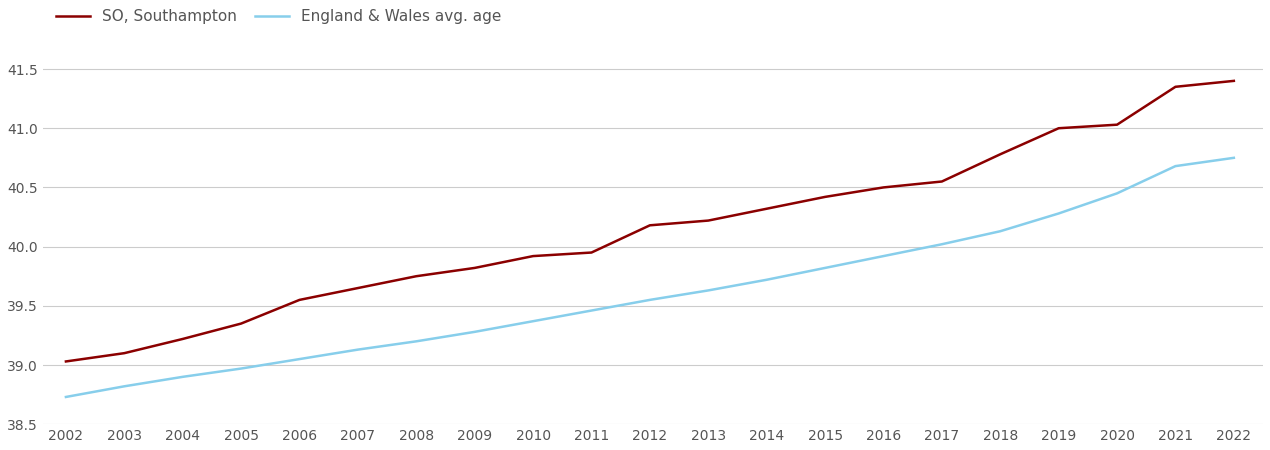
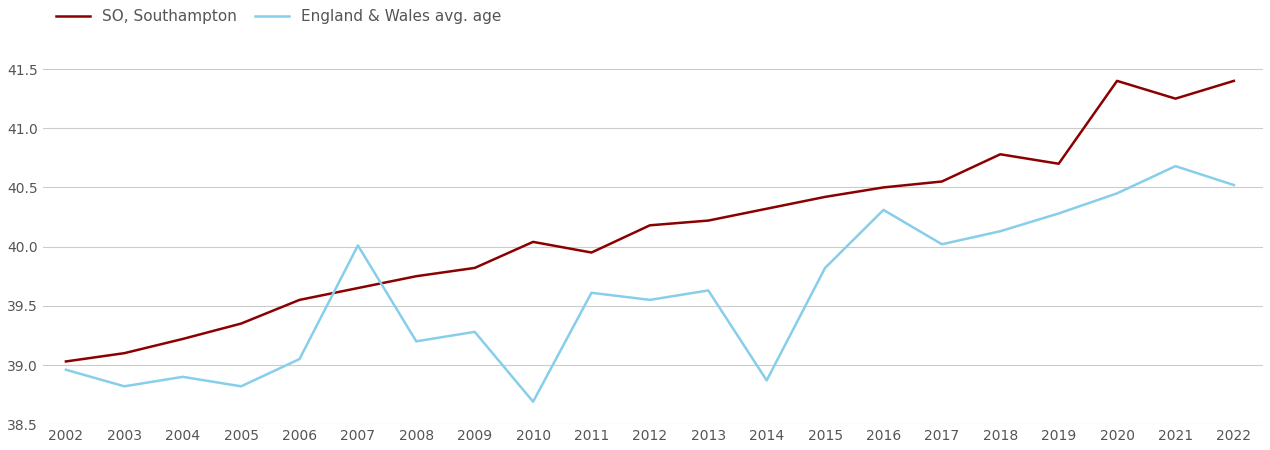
England & Wales avg. age/2002: 38.73 -> 38.96
England & Wales avg. age/2005: 38.97 -> 38.82
England & Wales avg. age/2007: 39.13 -> 40.01
SO, Southampton/2010: 39.92 -> 40.04
England & Wales avg. age/2010: 39.37 -> 38.69
England & Wales avg. age/2011: 39.46 -> 39.61
England & Wales avg. age/2014: 39.72 -> 38.87
England & Wales avg. age/2016: 39.92 -> 40.31
SO, Southampton/2019: 41.00 -> 40.70
SO, Southampton/2020: 41.03 -> 41.40
SO, Southampton/2021: 41.35 -> 41.25
England & Wales avg. age/2022: 40.75 -> 40.52
